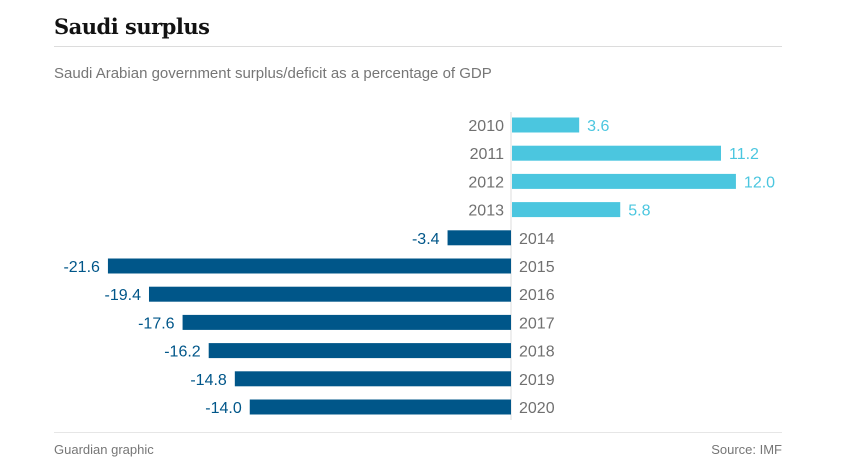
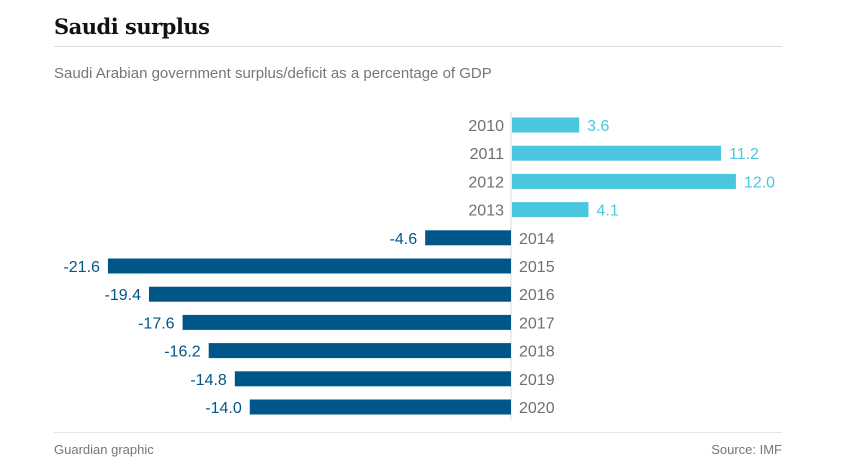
2013: 5.8 -> 4.1
2014: -3.4 -> -4.6
